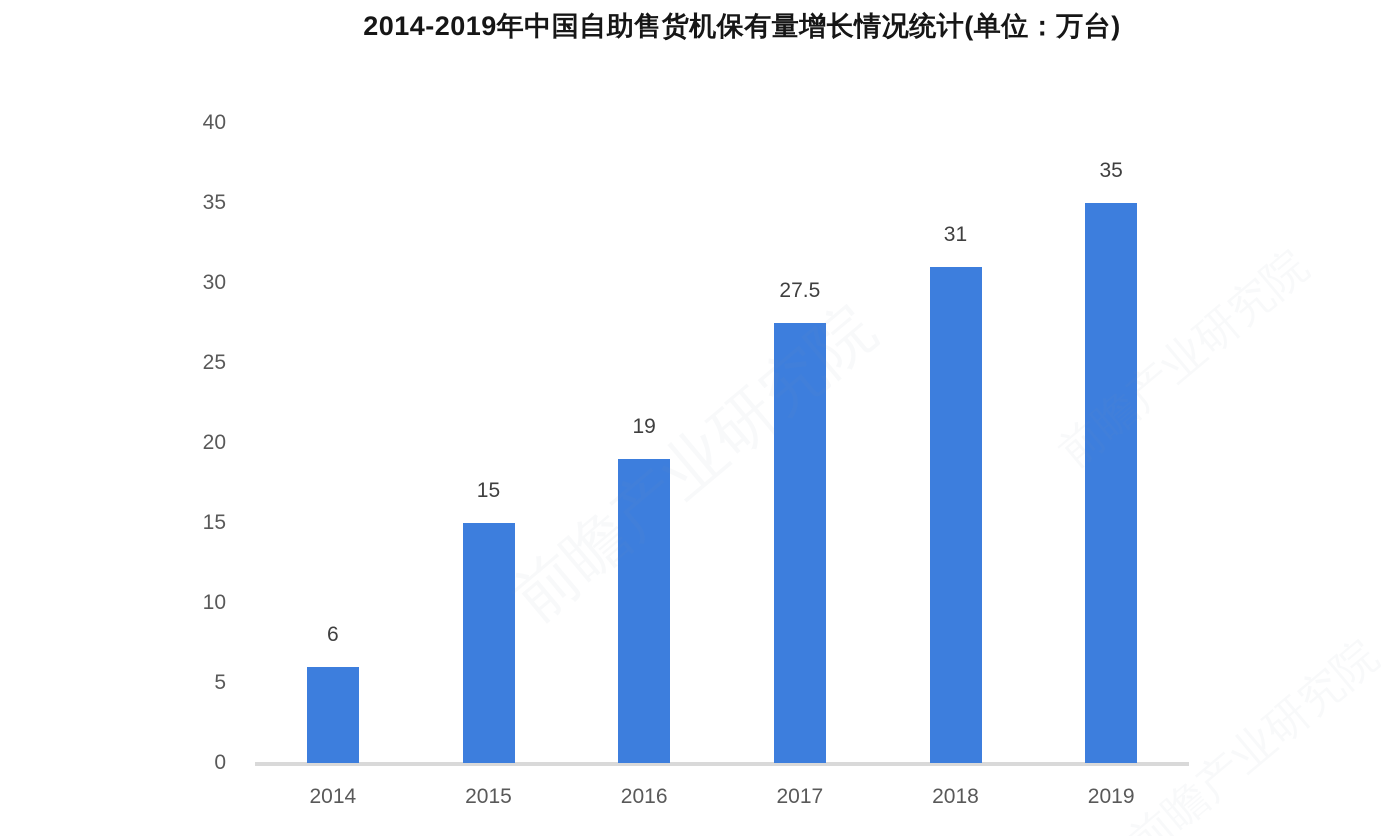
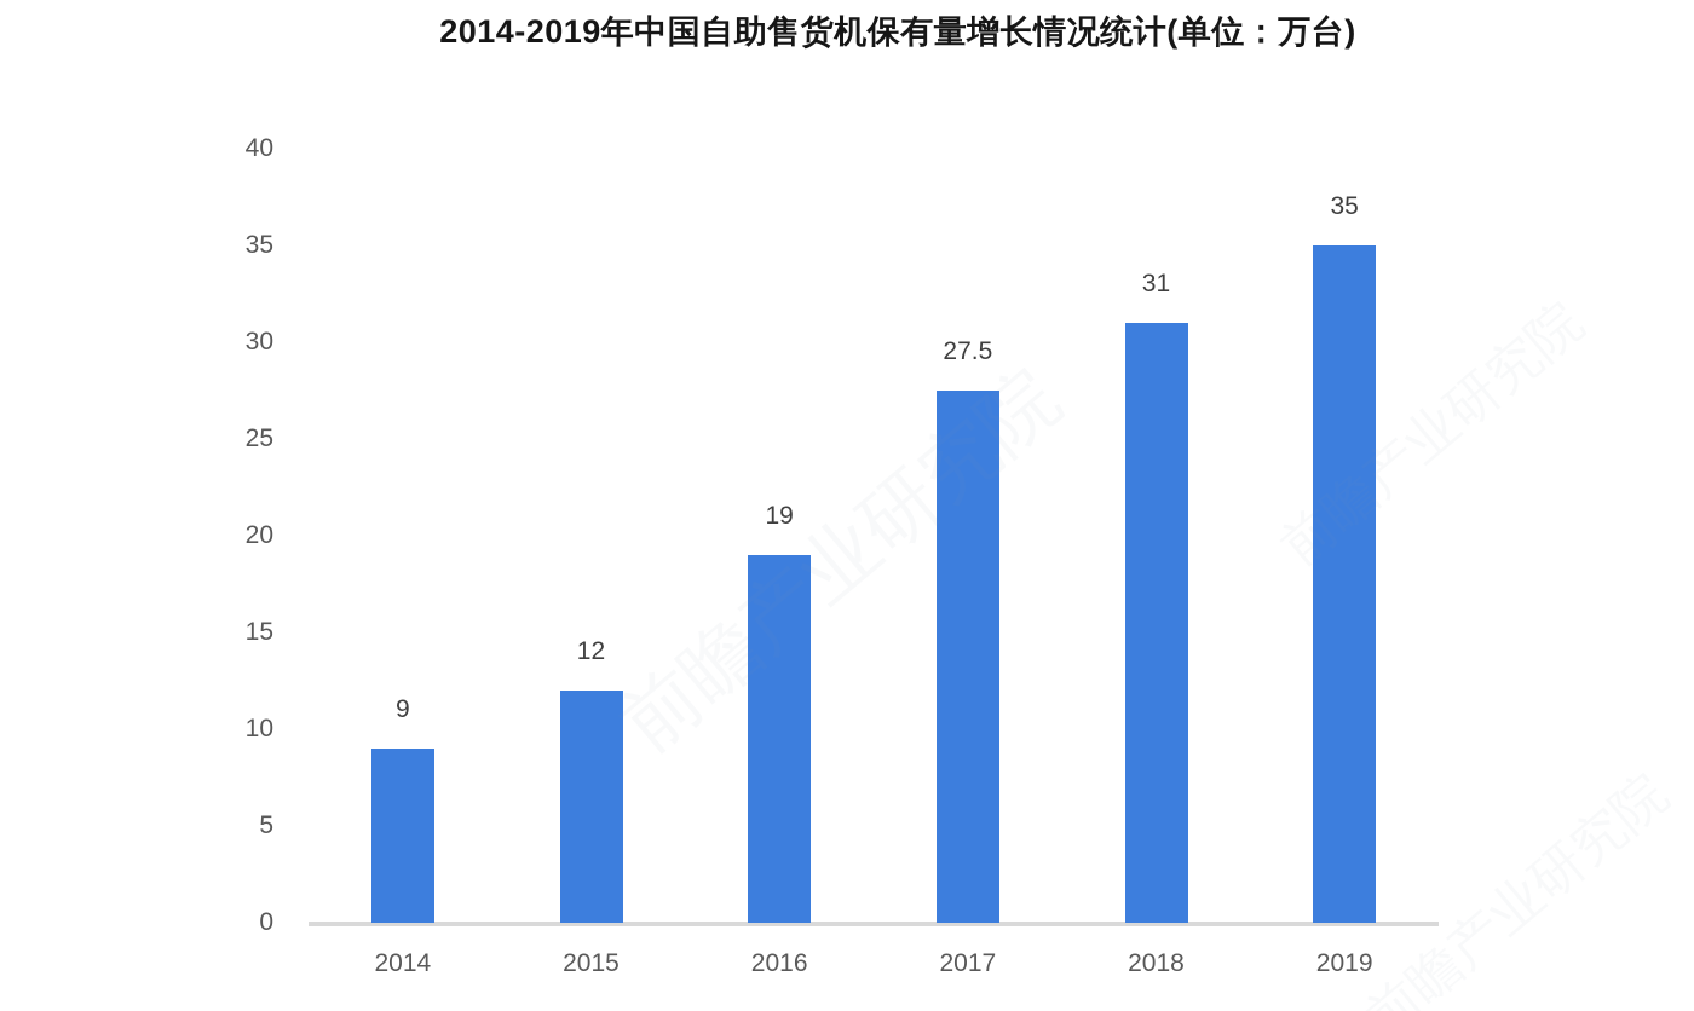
2014: 6 -> 9
2015: 15 -> 12
